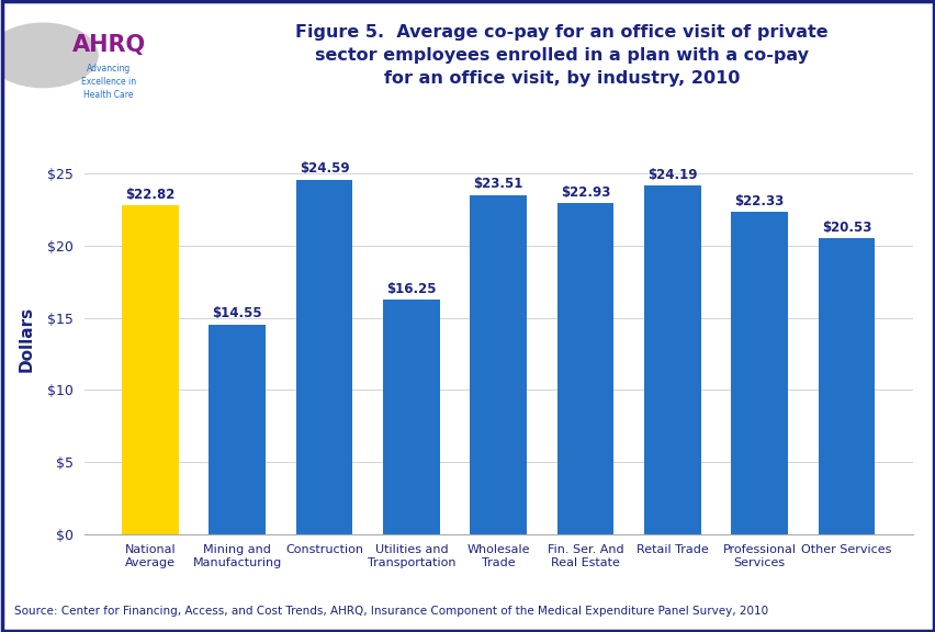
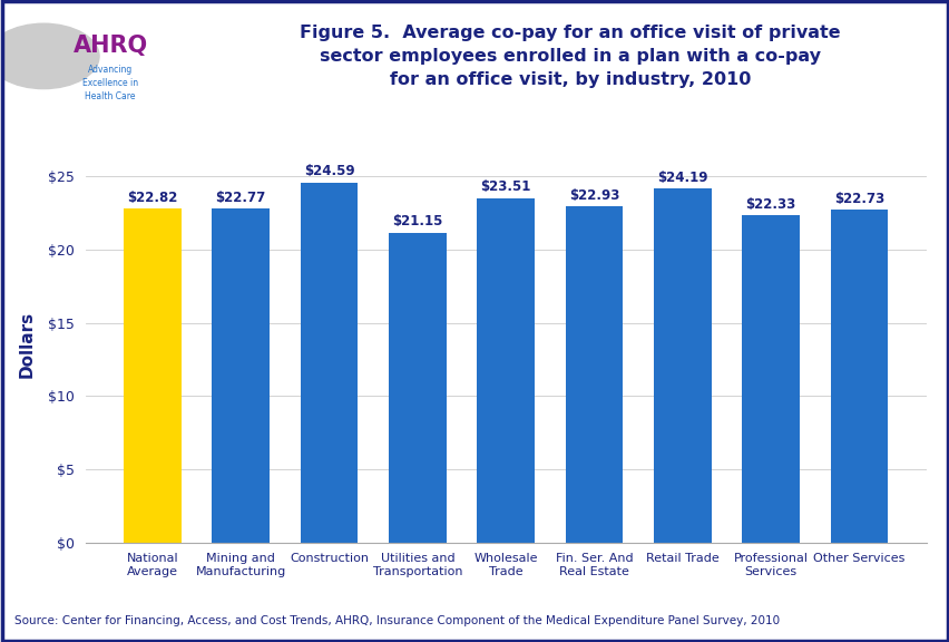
Mining and Manufacturing: $14.55 -> $22.77
Utilities and Transportation: $16.25 -> $21.15
Other Services: $20.53 -> $22.73
